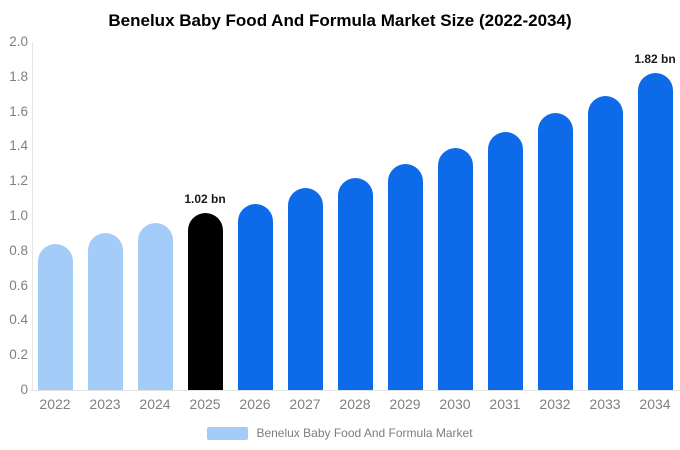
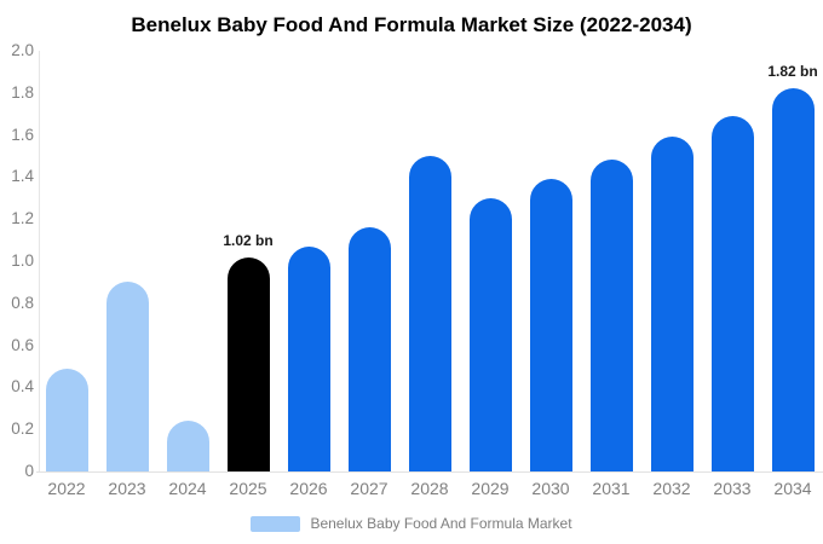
2022: 0.84 -> 0.49
2024: 0.96 -> 0.24
2028: 1.22 -> 1.50
